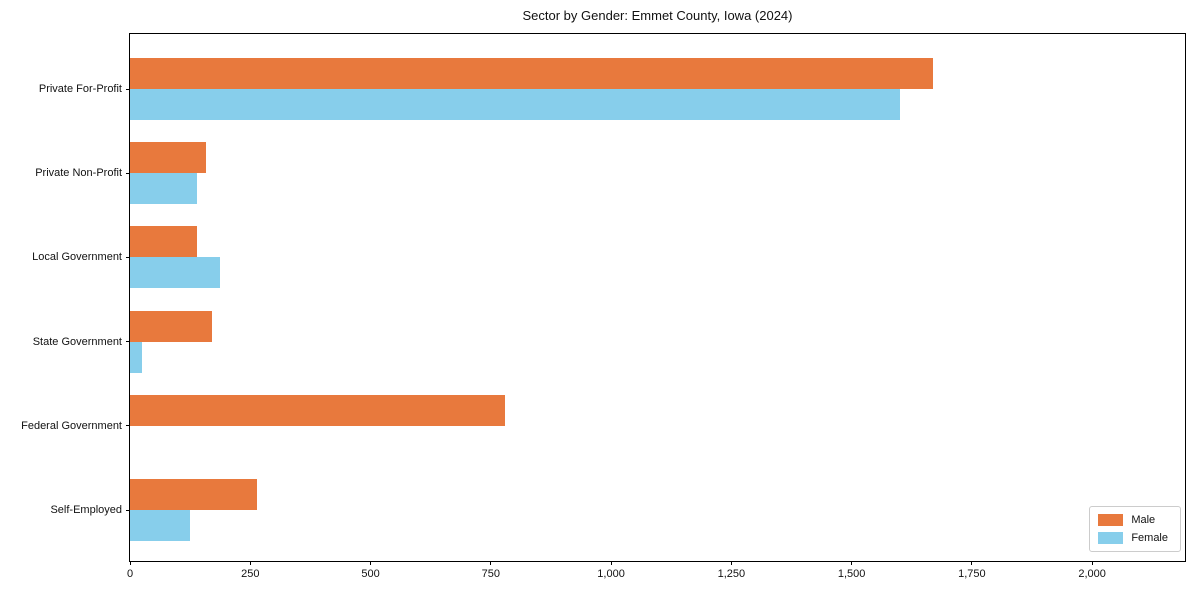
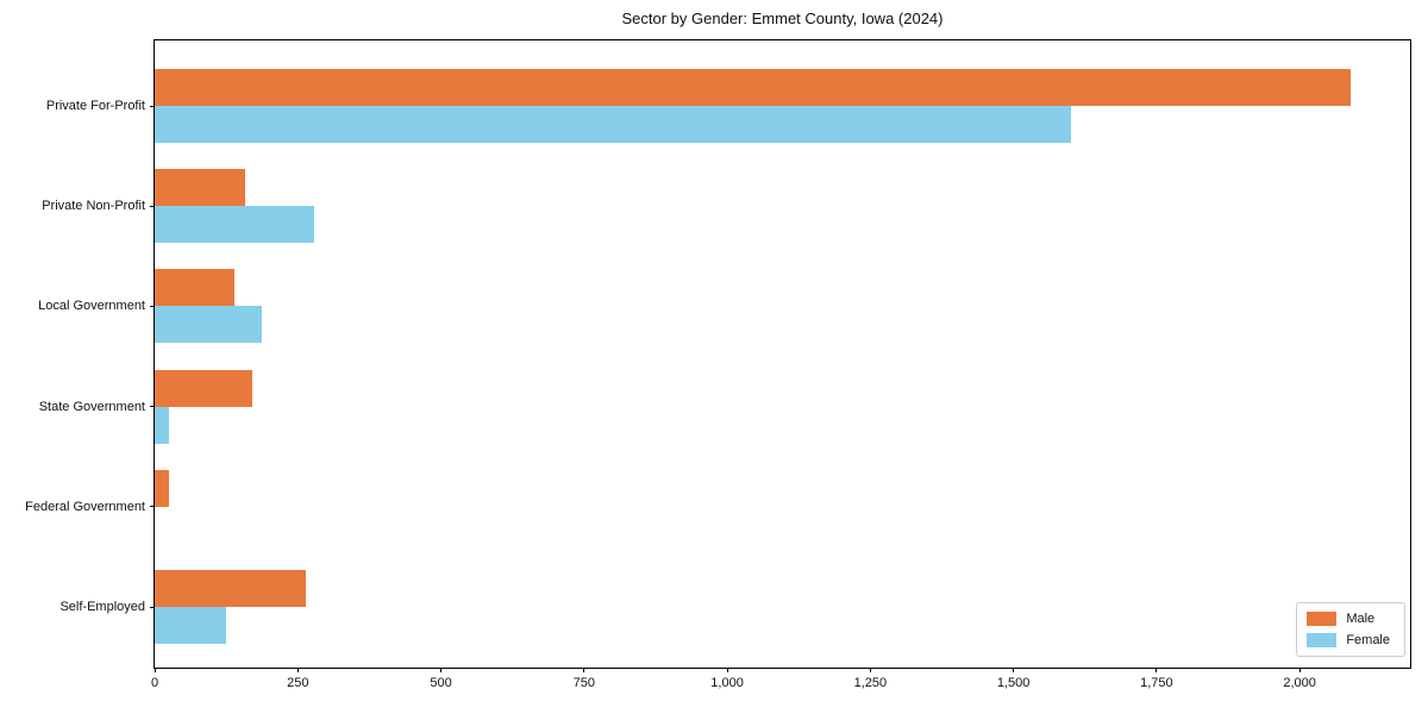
Male/Private For-Profit: 1670 -> 2090
Female/Private Non-Profit: 140 -> 280
Male/Federal Government: 780 -> 20
